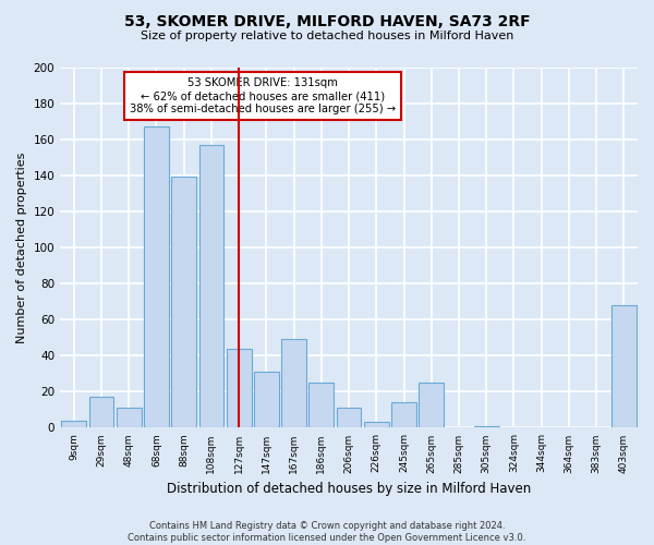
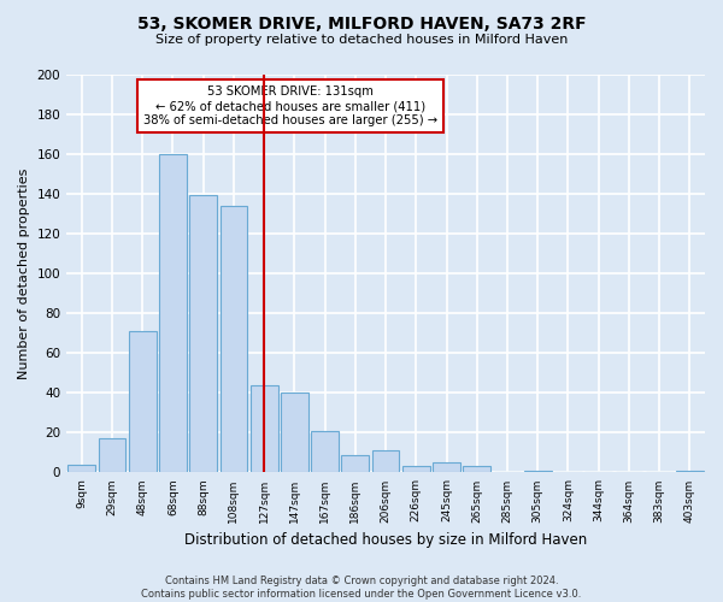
48sqm: 11 -> 71
68sqm: 167 -> 160
108sqm: 157 -> 134
147sqm: 31 -> 40
167sqm: 49 -> 21
186sqm: 25 -> 9
245sqm: 14 -> 5
265sqm: 25 -> 3
403sqm: 68 -> 1
